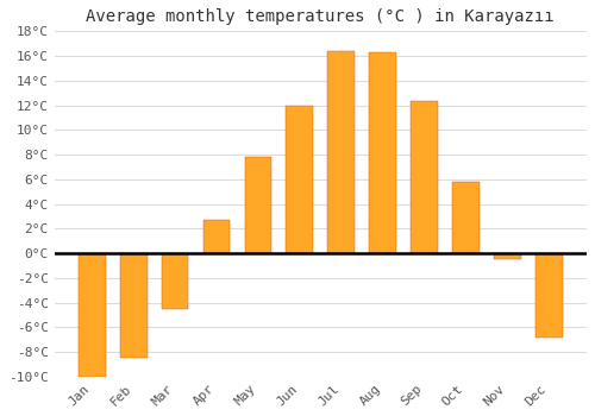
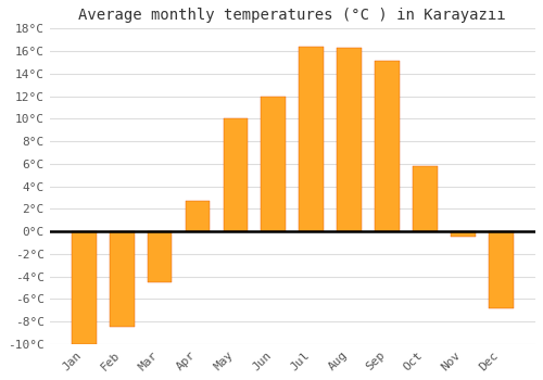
May: 7.8°C -> 10.0°C
Sep: 12.3°C -> 15.1°C
